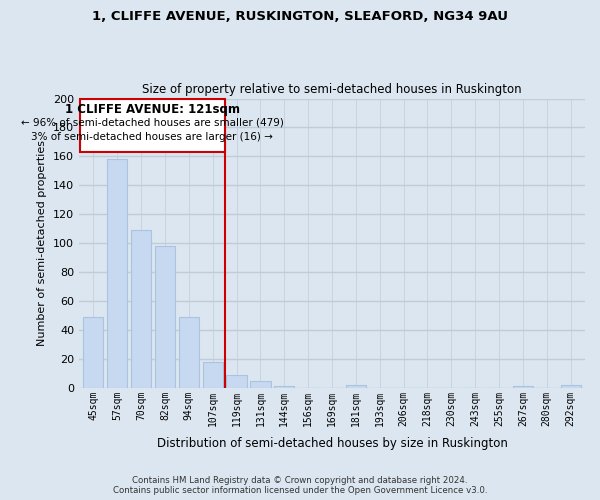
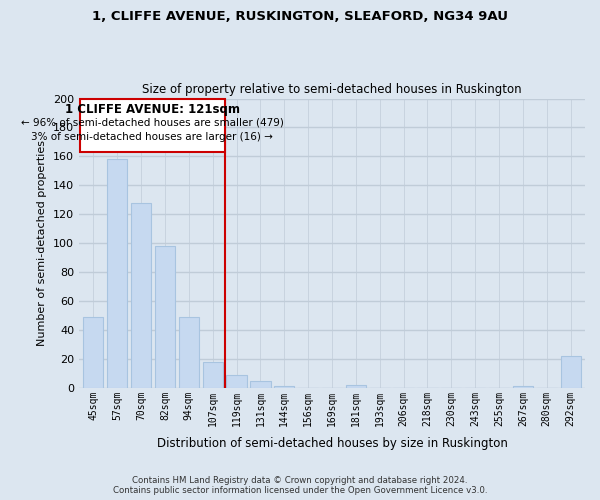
70sqm: 109 -> 128
292sqm: 2 -> 22
